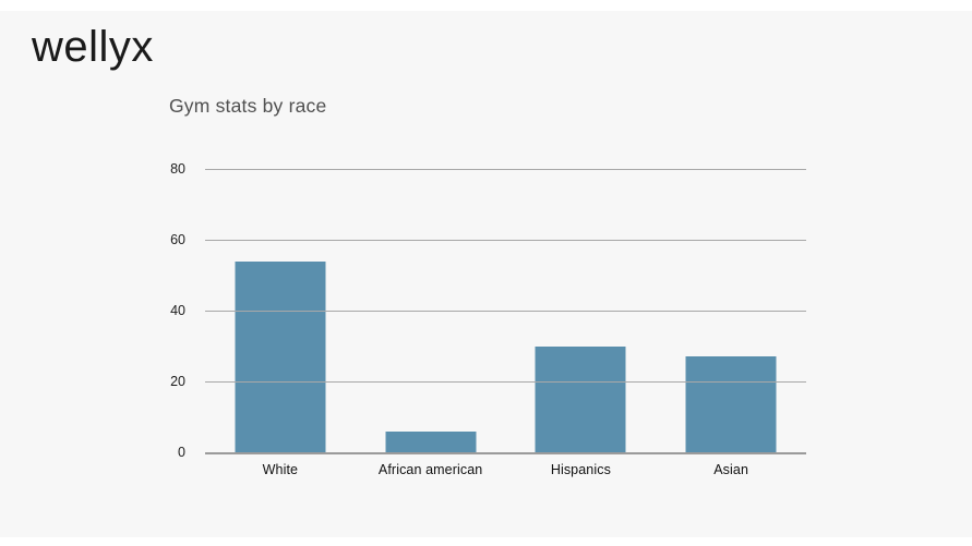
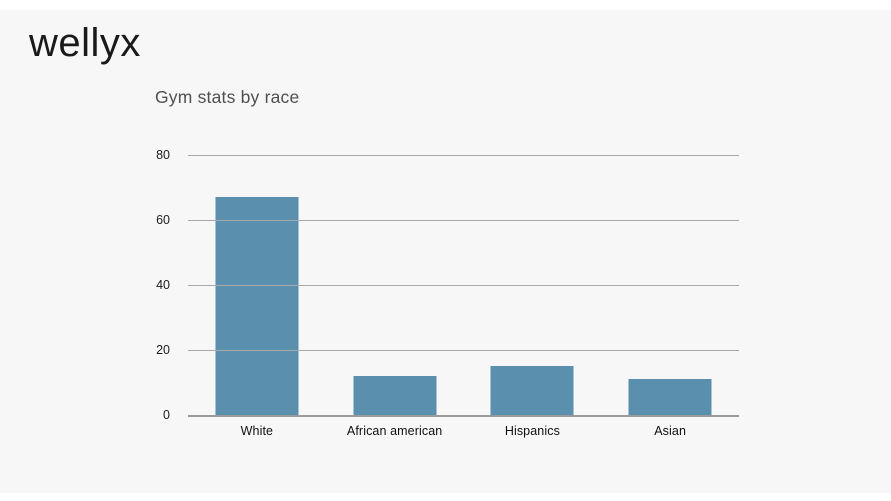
White: 54 -> 67
African american: 6 -> 12
Hispanics: 30 -> 15
Asian: 27 -> 11
